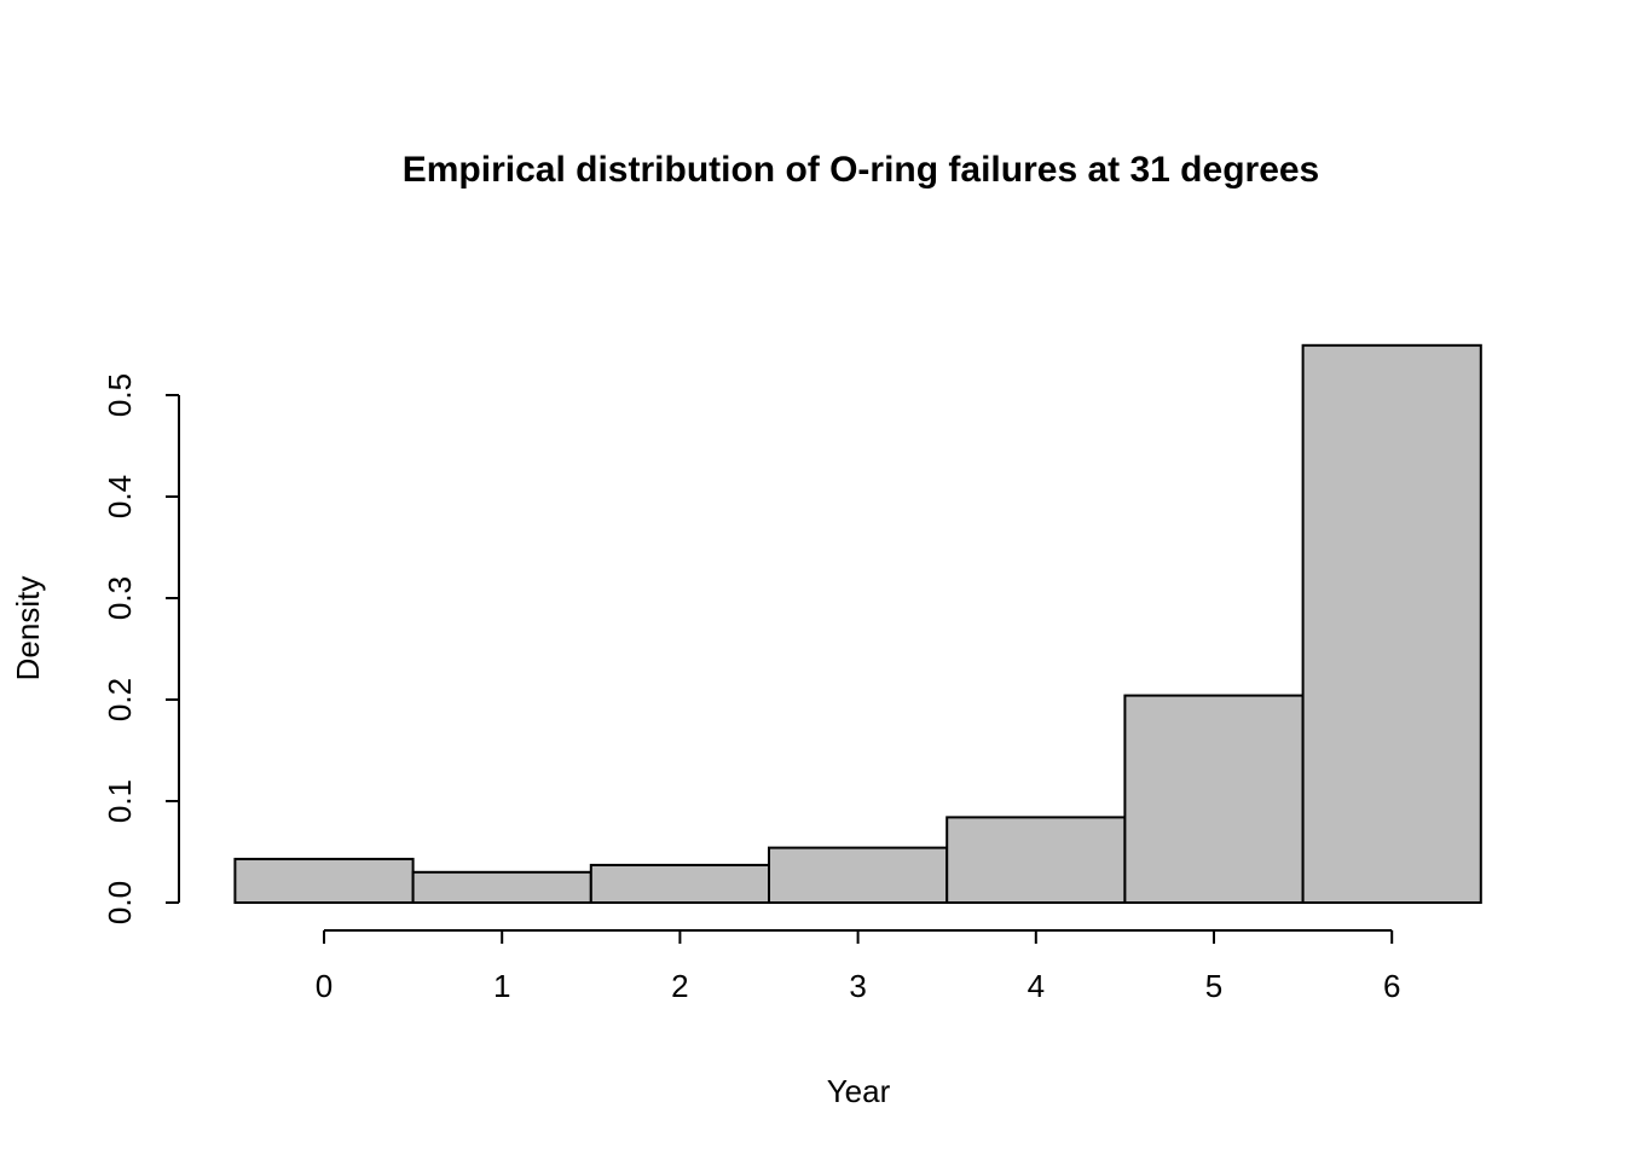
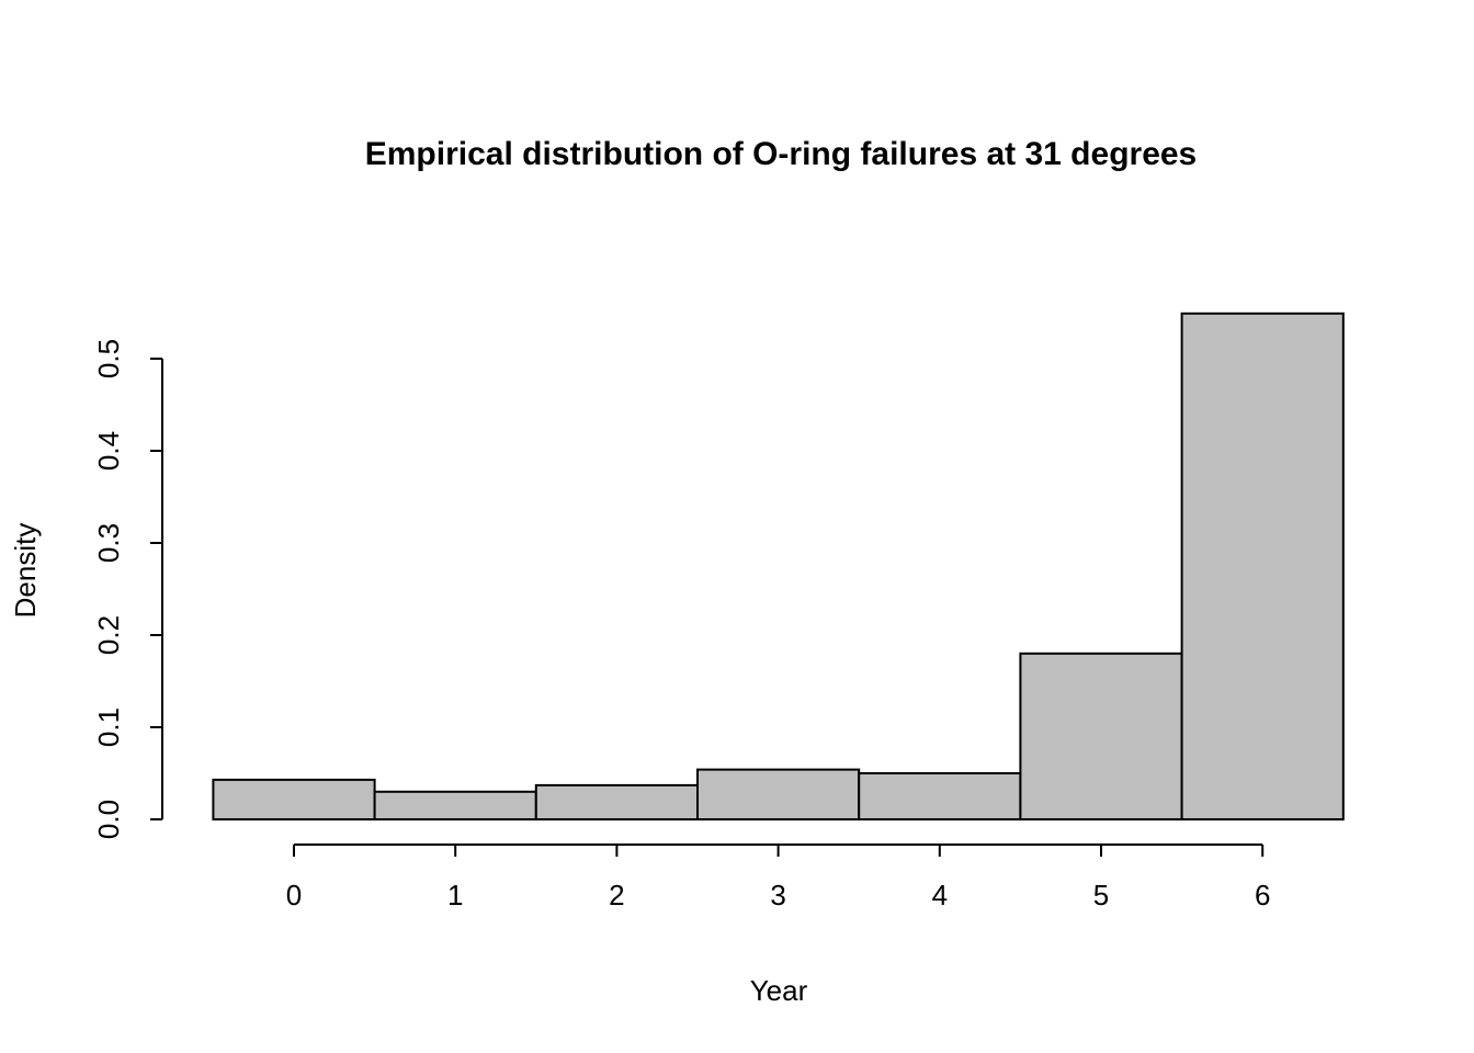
4: 0.08 -> 0.05
5: 0.20 -> 0.18
